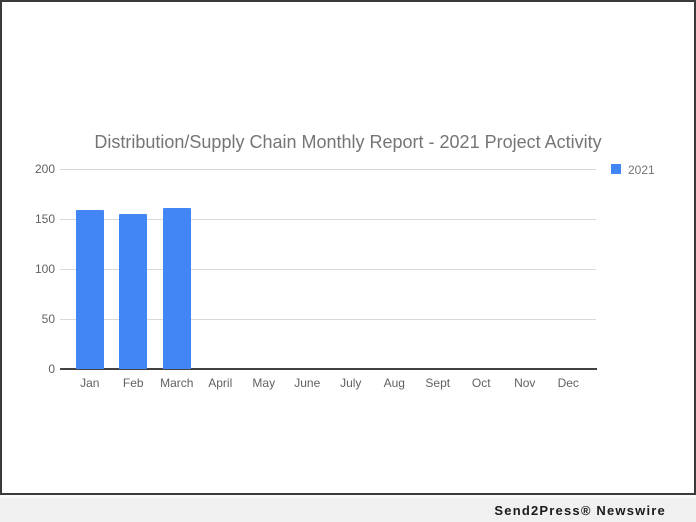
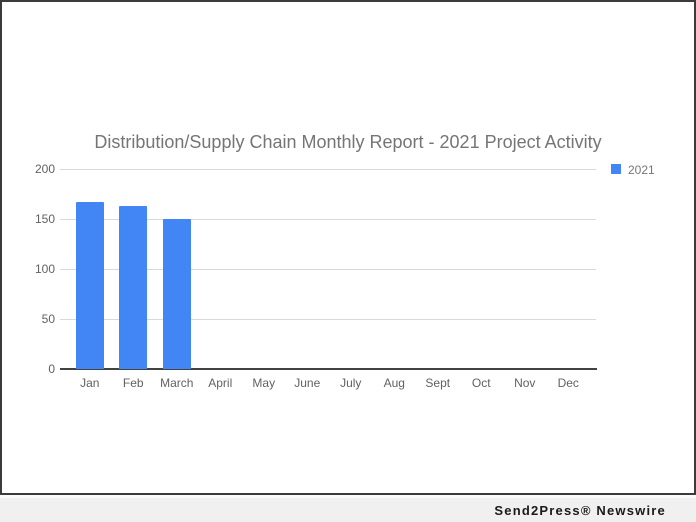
Jan: 159 -> 167
Feb: 155 -> 163
March: 161 -> 150
